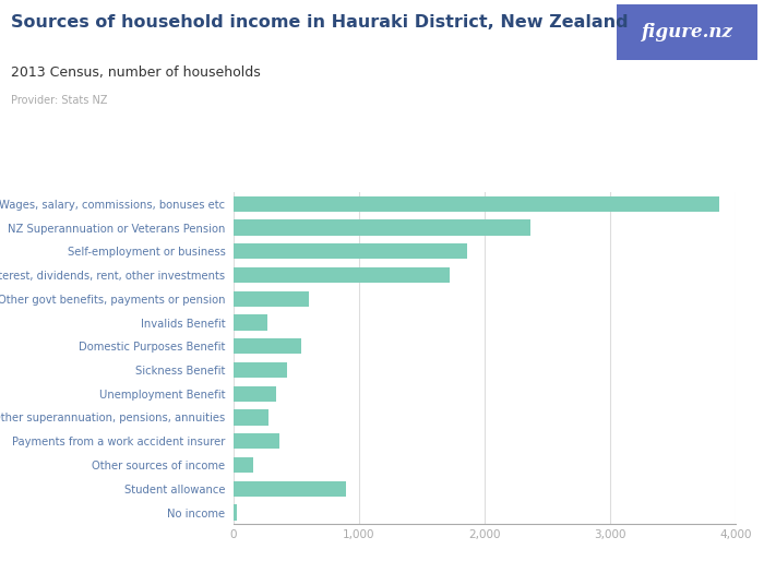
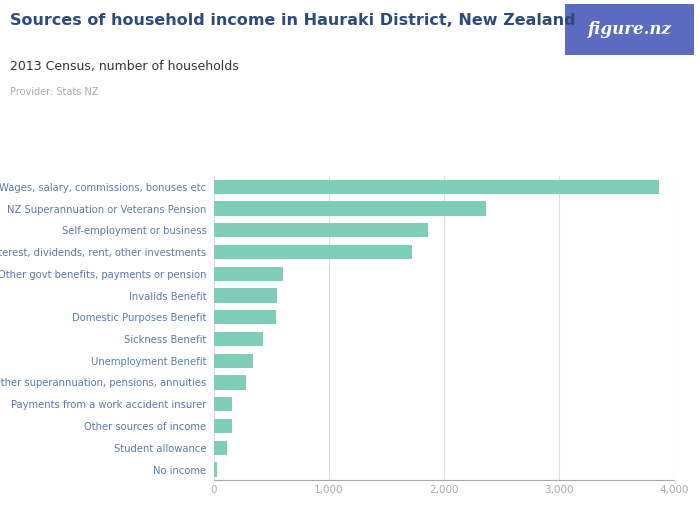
Invalids Benefit: 270 -> 560
Payments from a work accident insurer: 370 -> 160
Student allowance: 900 -> 120
